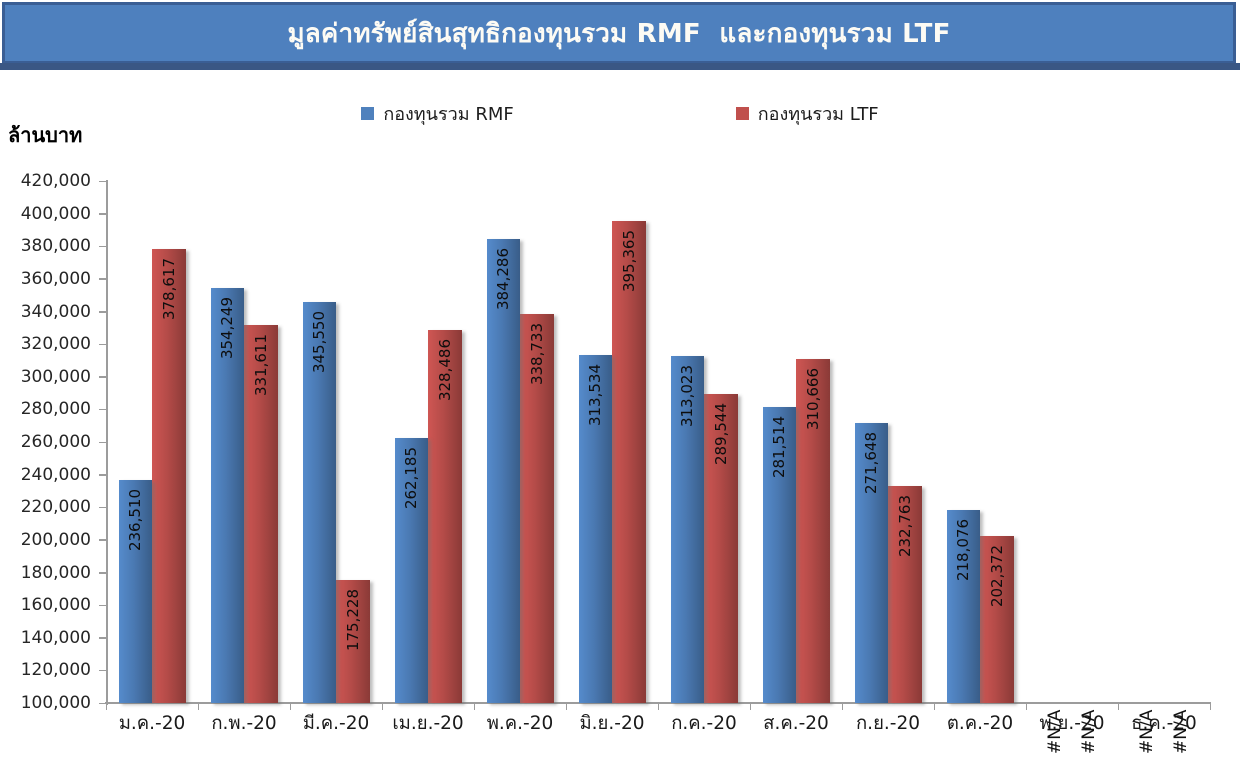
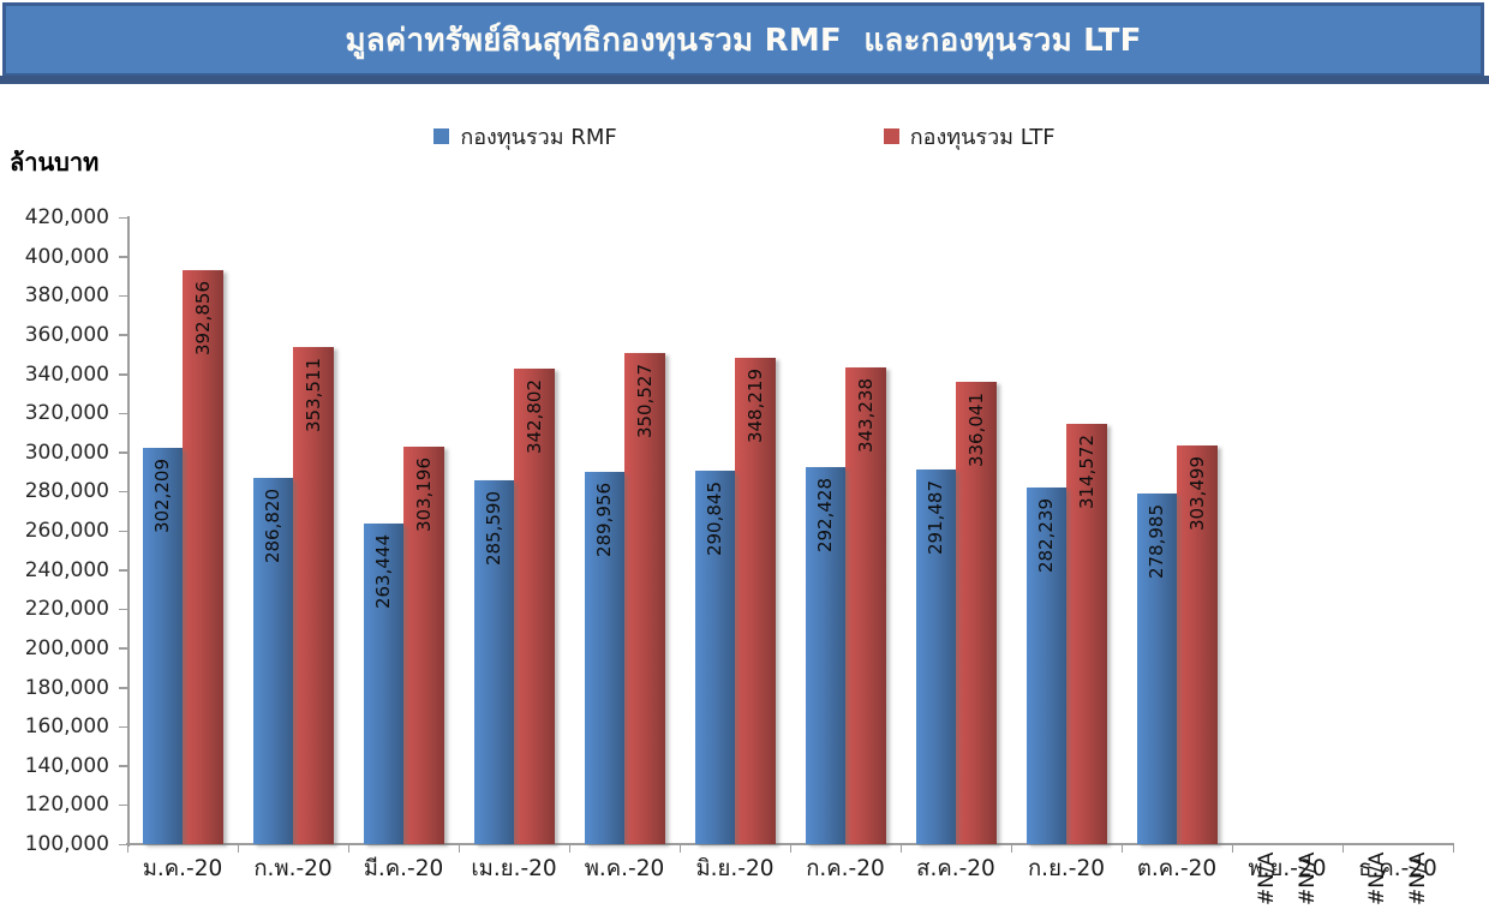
กองทุนรวม RMF/ม.ค.-20: 236,510 -> 302,209
กองทุนรวม LTF/ม.ค.-20: 378,617 -> 392,856
กองทุนรวม RMF/ก.พ.-20: 354,249 -> 286,820
กองทุนรวม LTF/ก.พ.-20: 331,611 -> 353,511
กองทุนรวม RMF/มี.ค.-20: 345,550 -> 263,444
กองทุนรวม LTF/มี.ค.-20: 175,228 -> 303,196
กองทุนรวม RMF/เม.ย.-20: 262,185 -> 285,590
กองทุนรวม LTF/เม.ย.-20: 328,486 -> 342,802
กองทุนรวม RMF/พ.ค.-20: 384,286 -> 289,956
กองทุนรวม LTF/พ.ค.-20: 338,733 -> 350,527
กองทุนรวม RMF/มิ.ย.-20: 313,534 -> 290,845
กองทุนรวม LTF/มิ.ย.-20: 395,365 -> 348,219
กองทุนรวม RMF/ก.ค.-20: 313,023 -> 292,428
กองทุนรวม LTF/ก.ค.-20: 289,544 -> 343,238
กองทุนรวม RMF/ส.ค.-20: 281,514 -> 291,487
กองทุนรวม LTF/ส.ค.-20: 310,666 -> 336,041
กองทุนรวม RMF/ก.ย.-20: 271,648 -> 282,239
กองทุนรวม LTF/ก.ย.-20: 232,763 -> 314,572
กองทุนรวม RMF/ต.ค.-20: 218,076 -> 278,985
กองทุนรวม LTF/ต.ค.-20: 202,372 -> 303,499
